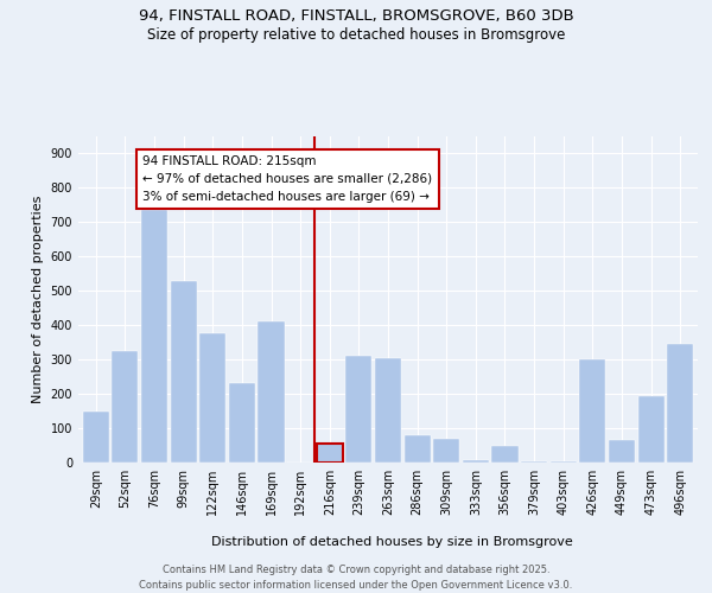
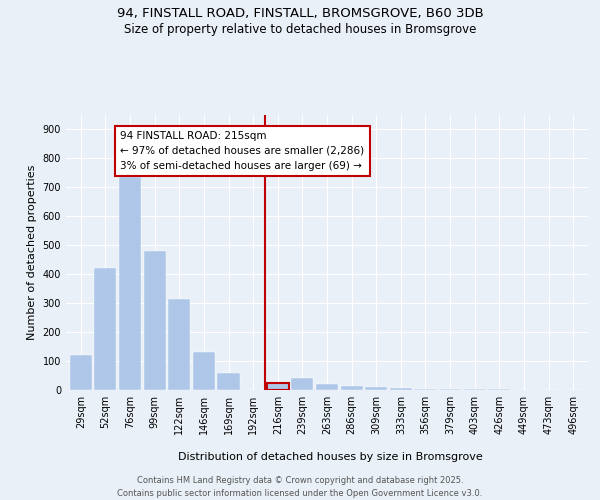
29sqm: 150 -> 120
52sqm: 325 -> 420
99sqm: 530 -> 480
122sqm: 375 -> 315
146sqm: 230 -> 130
169sqm: 410 -> 60
216sqm: 55 -> 25
239sqm: 310 -> 40
263sqm: 305 -> 20
286sqm: 80 -> 15
309sqm: 70 -> 10
356sqm: 50 -> 5
426sqm: 300 -> 2
449sqm: 65 -> 1
473sqm: 195 -> 1
496sqm: 345 -> 1
